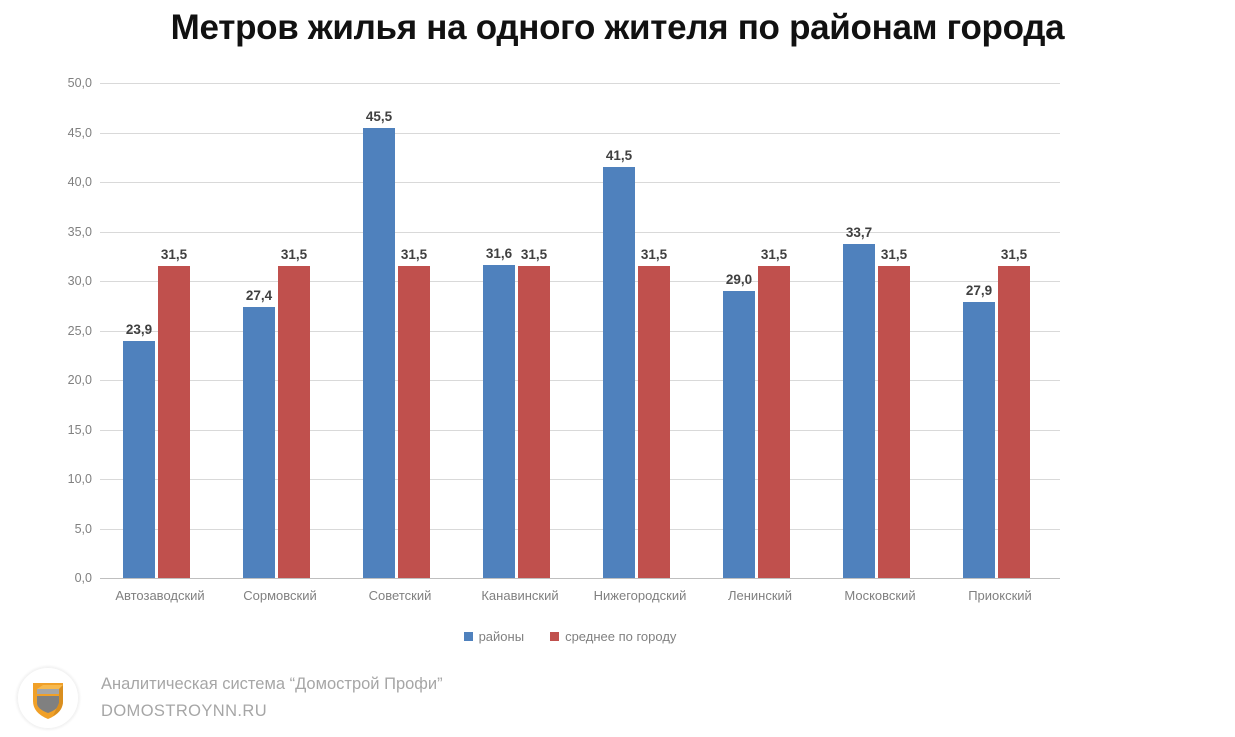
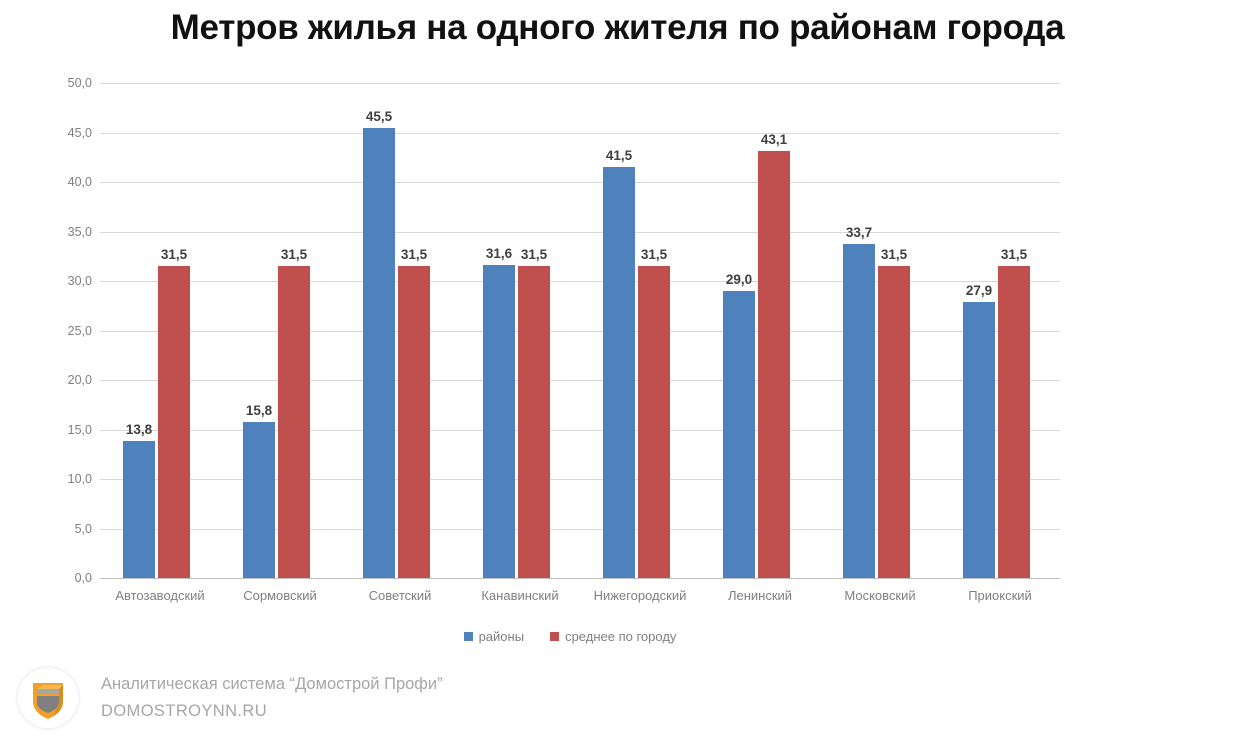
районы/Автозаводский: 23,9 -> 13,8
районы/Сормовский: 27,4 -> 15,8
среднее по городу/Ленинский: 31,5 -> 43,1
